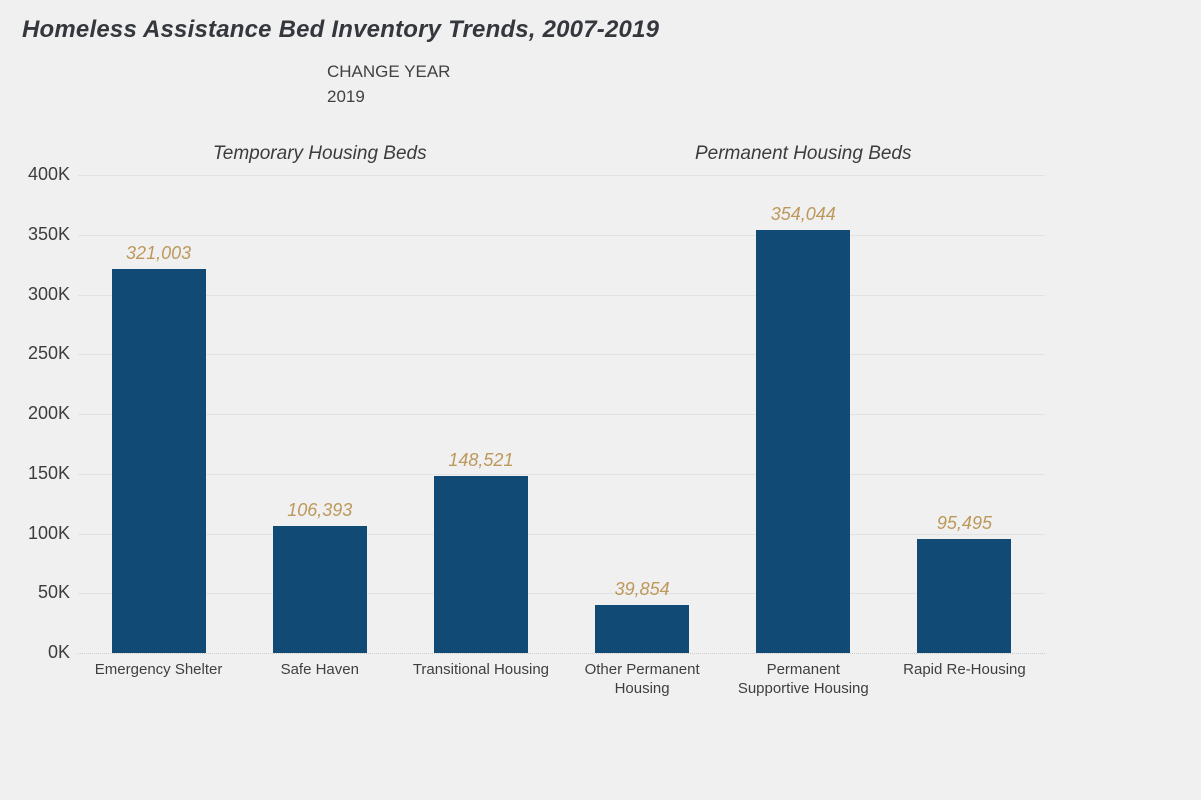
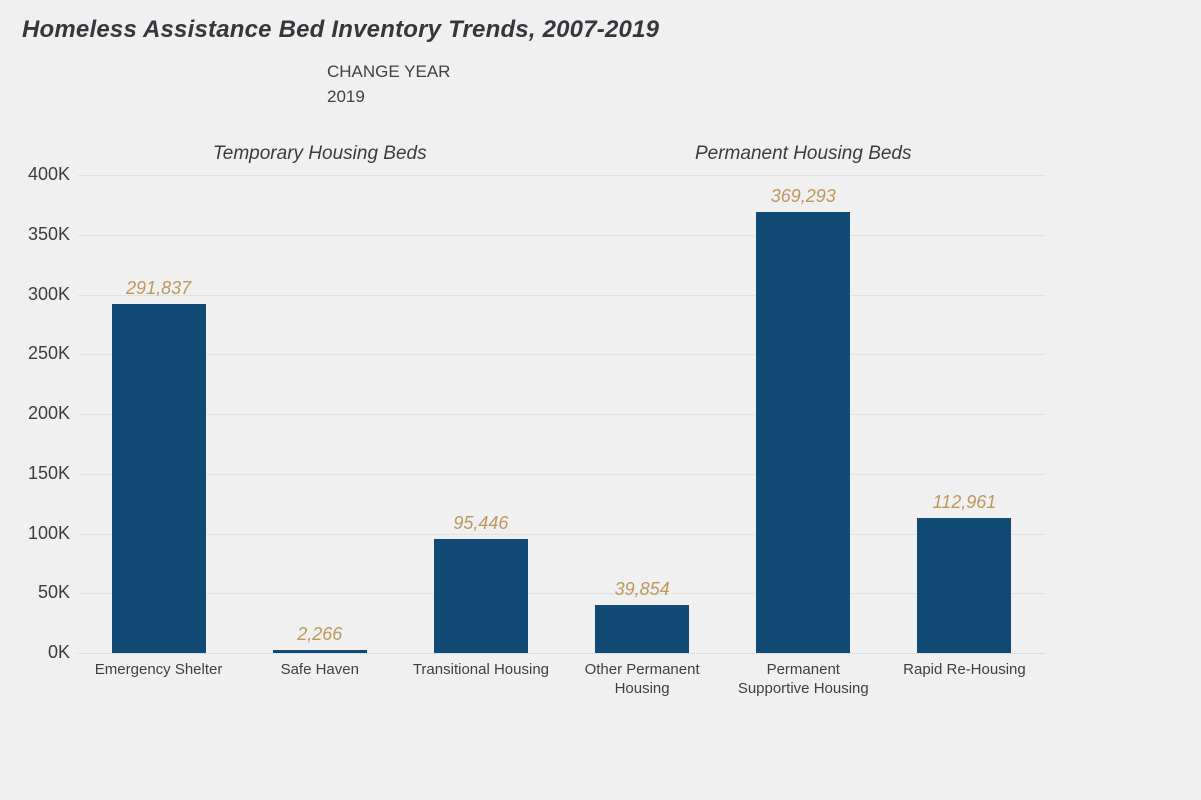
Emergency Shelter: 321,003 -> 291,837
Safe Haven: 106,393 -> 2,266
Transitional Housing: 148,521 -> 95,446
Permanent Supportive Housing: 354,044 -> 369,293
Rapid Re-Housing: 95,495 -> 112,961
